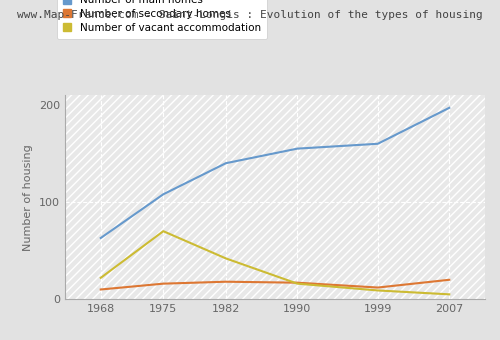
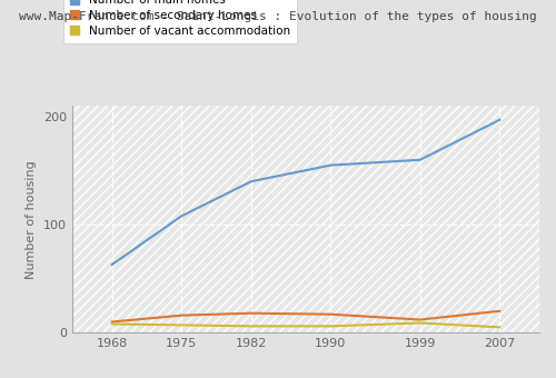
Number of vacant accommodation/1968: 22 -> 8
Number of vacant accommodation/1975: 70 -> 7
Number of vacant accommodation/1982: 42 -> 6
Number of vacant accommodation/1990: 16 -> 6
